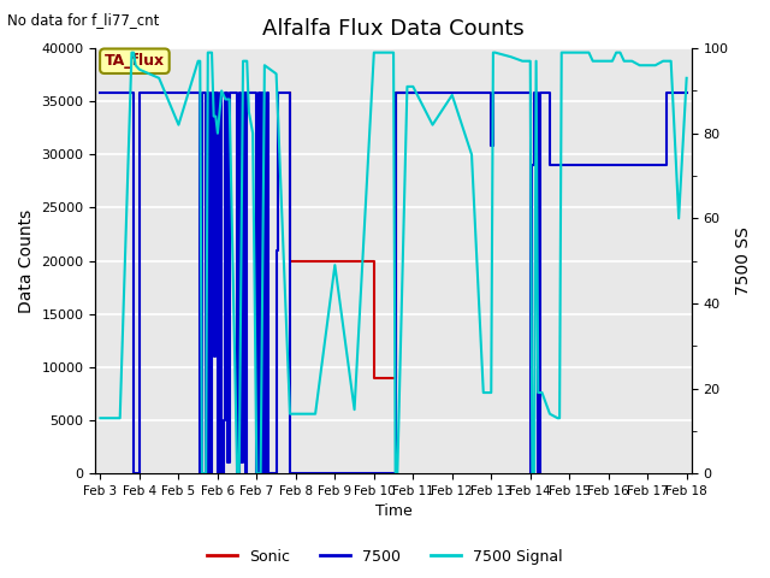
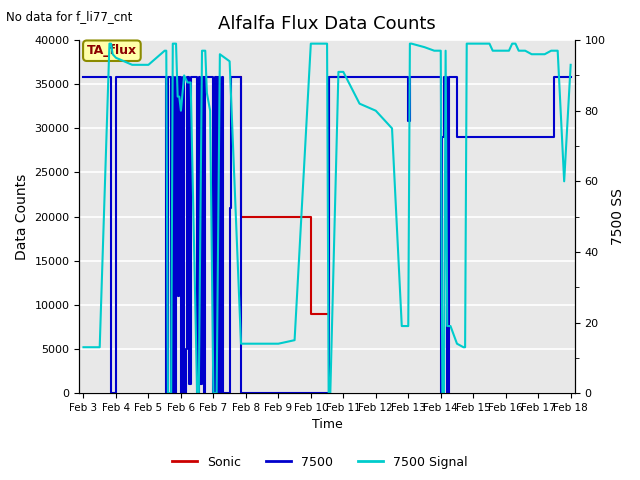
7500 Signal/Feb 5: 82 -> 93
7500 Signal/Feb 9: 49 -> 14
7500 Signal/Feb 12: 89 -> 80
